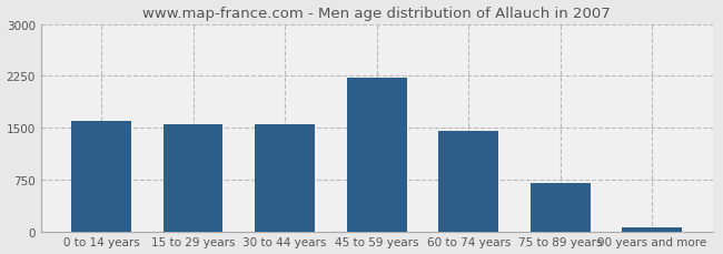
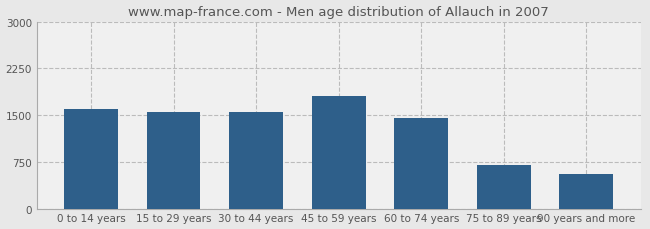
45 to 59 years: 2220 -> 1800
90 years and more: 60 -> 560
